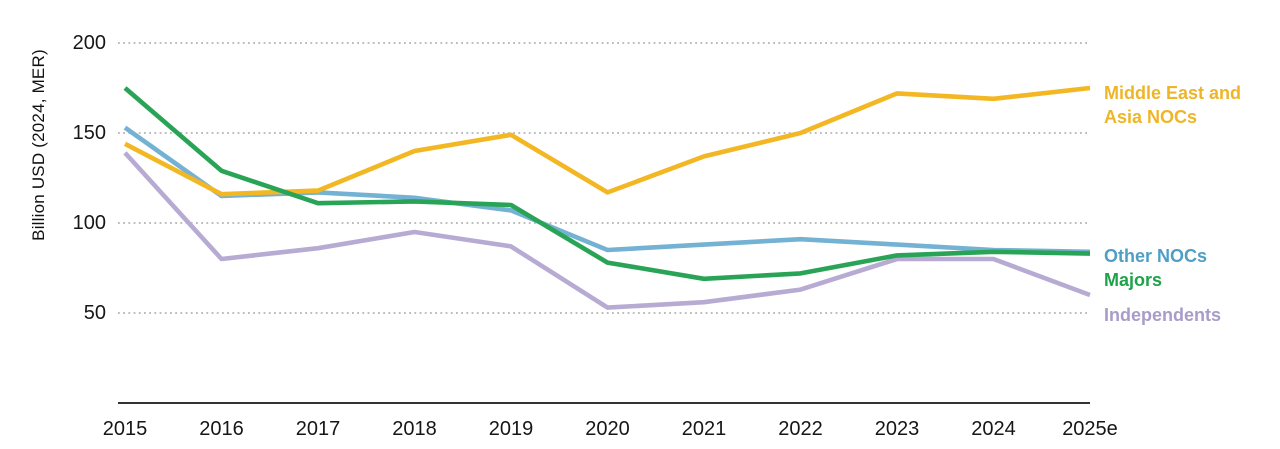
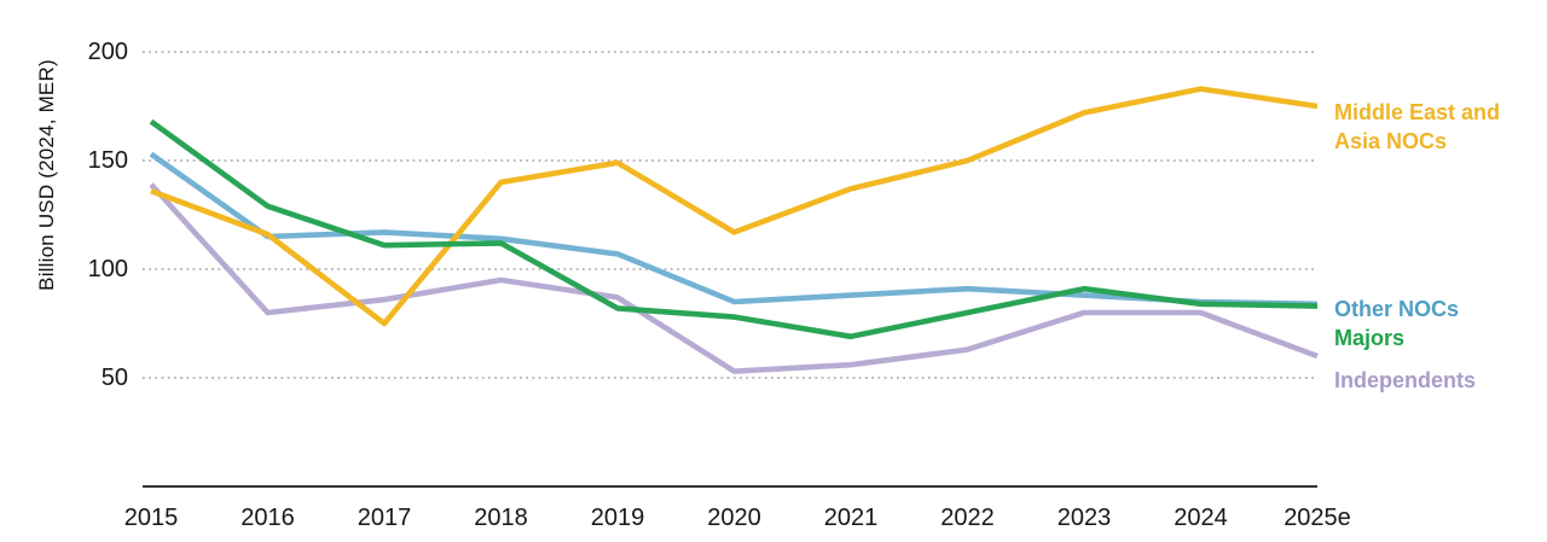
Middle East and Asia NOCs/2015: 144 -> 136
Majors/2015: 175 -> 168
Middle East and Asia NOCs/2017: 118 -> 75
Majors/2019: 110 -> 82
Majors/2022: 72 -> 80
Majors/2023: 82 -> 91
Middle East and Asia NOCs/2024: 169 -> 183
